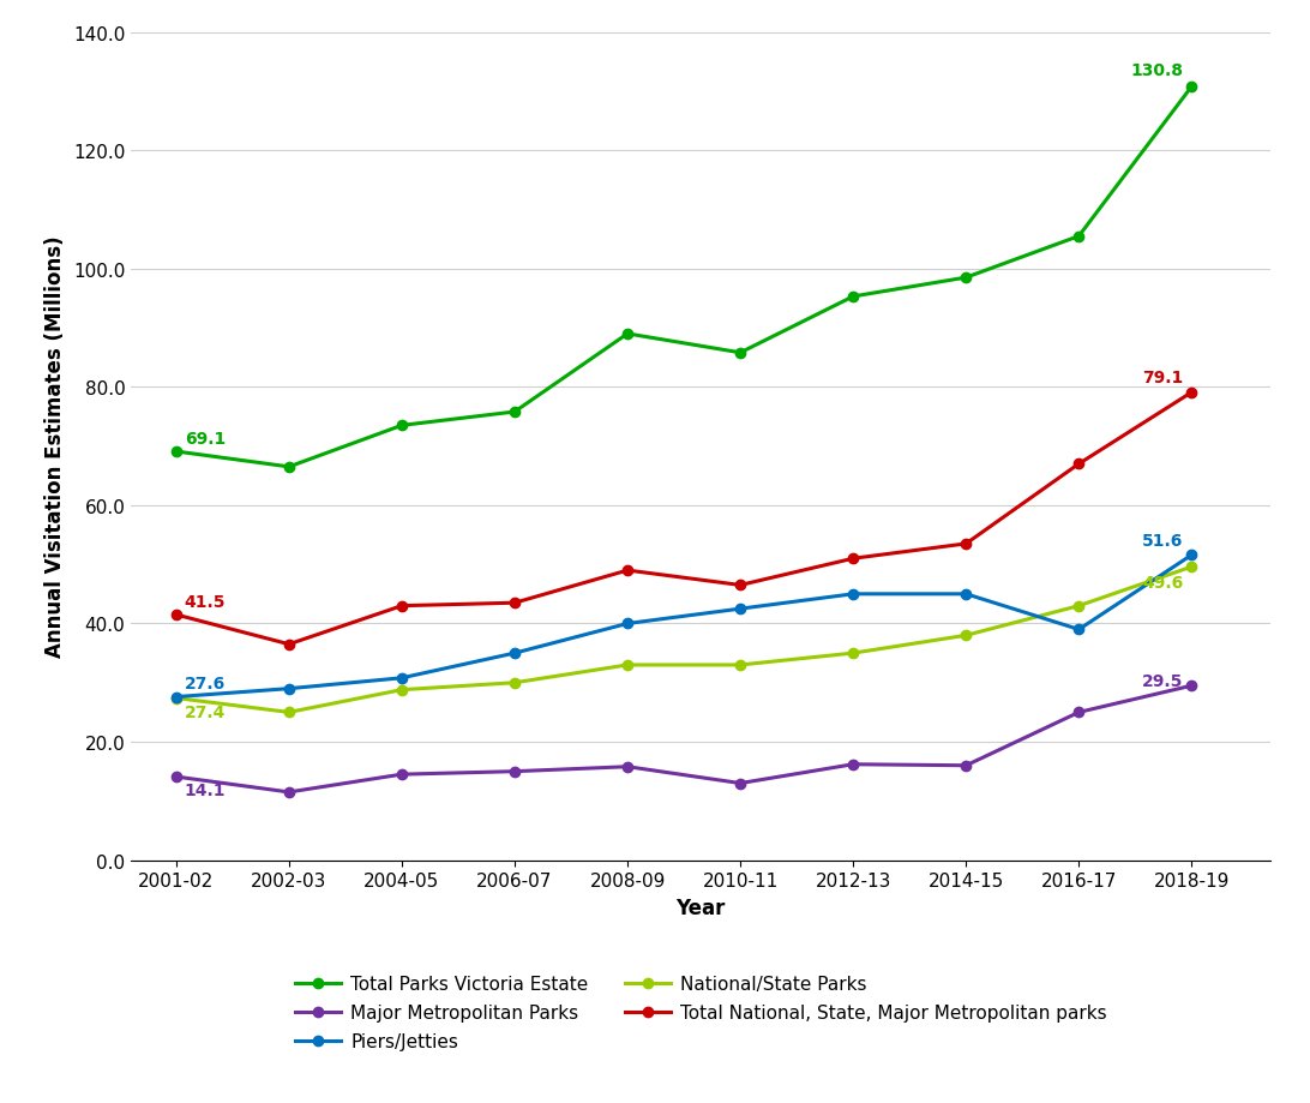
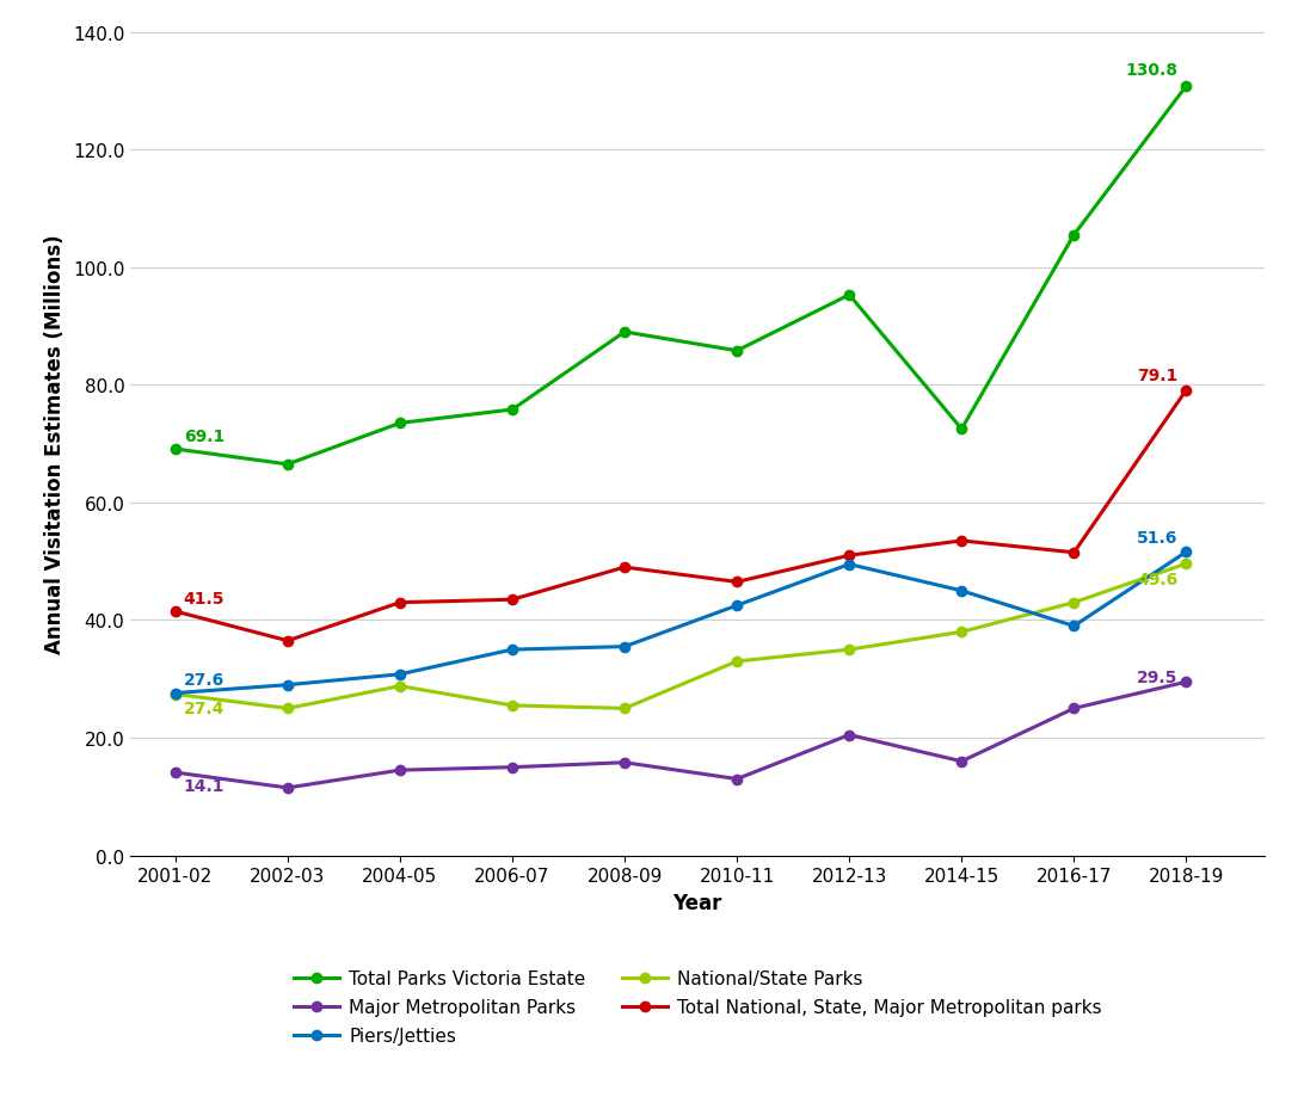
National/State Parks/2006-07: 30.0 -> 25.5
National/State Parks/2008-09: 33.0 -> 25.0
Piers/Jetties/2008-09: 40.0 -> 35.5
Major Metropolitan Parks/2012-13: 16.2 -> 20.5
Piers/Jetties/2012-13: 45.0 -> 49.5
Total Parks Victoria Estate/2014-15: 98.5 -> 72.5
Total National, State, Major Metropolitan parks/2016-17: 67.0 -> 51.5
